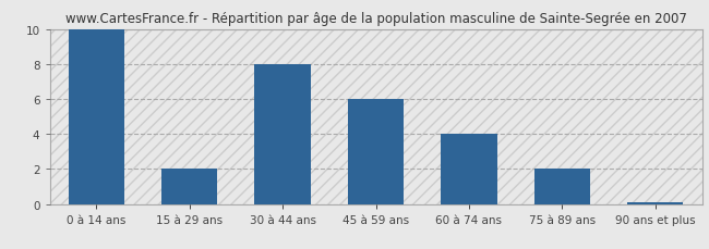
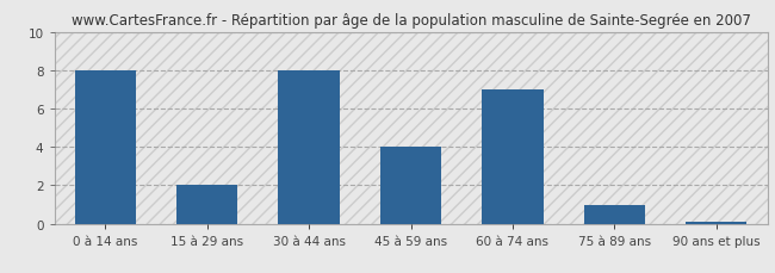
0 à 14 ans: 10.0 -> 8.0
45 à 59 ans: 6.0 -> 4.0
60 à 74 ans: 4.0 -> 7.0
75 à 89 ans: 2.0 -> 1.0
